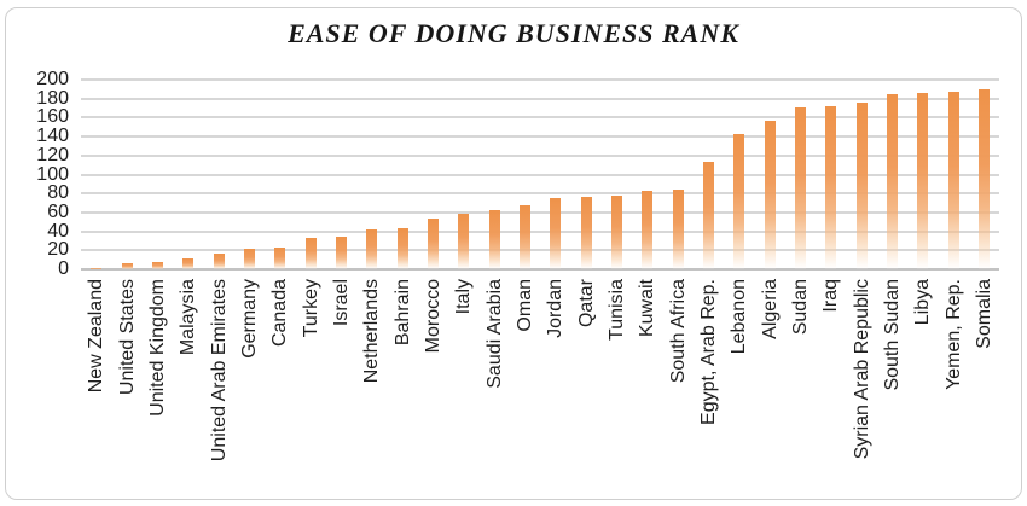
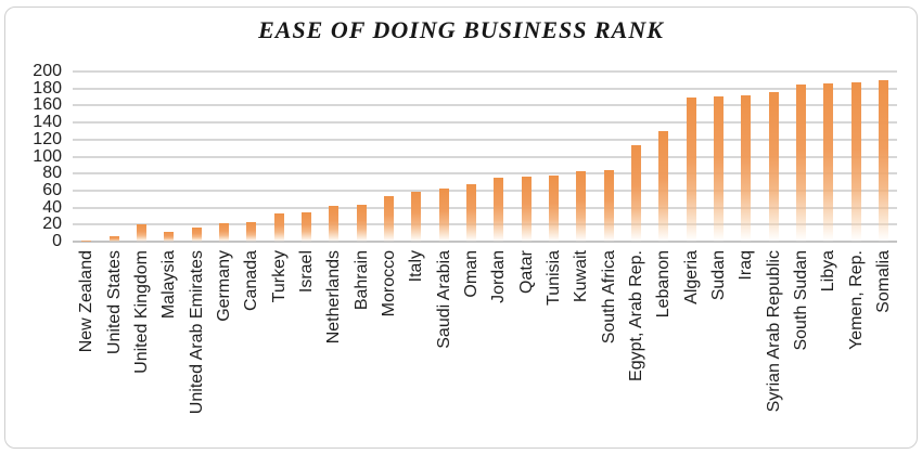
United Kingdom: 10 -> 20
Lebanon: 140 -> 130
Algeria: 160 -> 170
